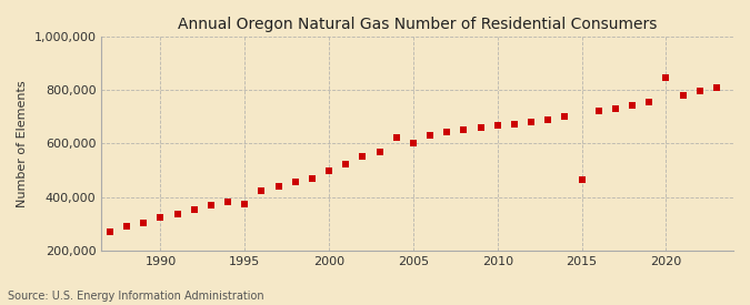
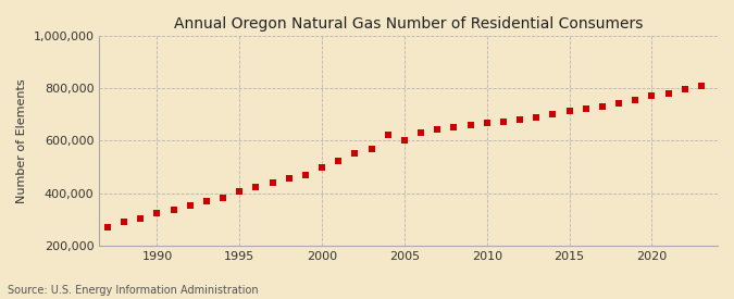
1995: 375,000 -> 408,000
2015: 465,000 -> 712,000
2020: 845,000 -> 770,000
